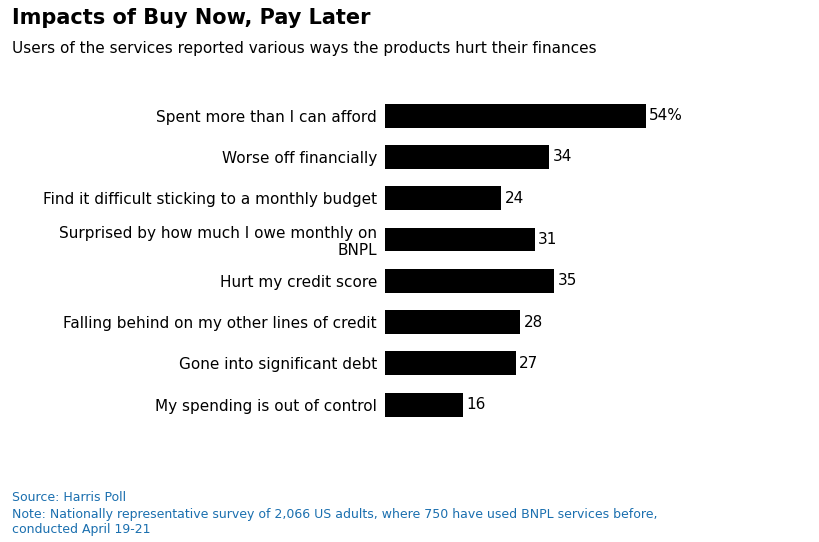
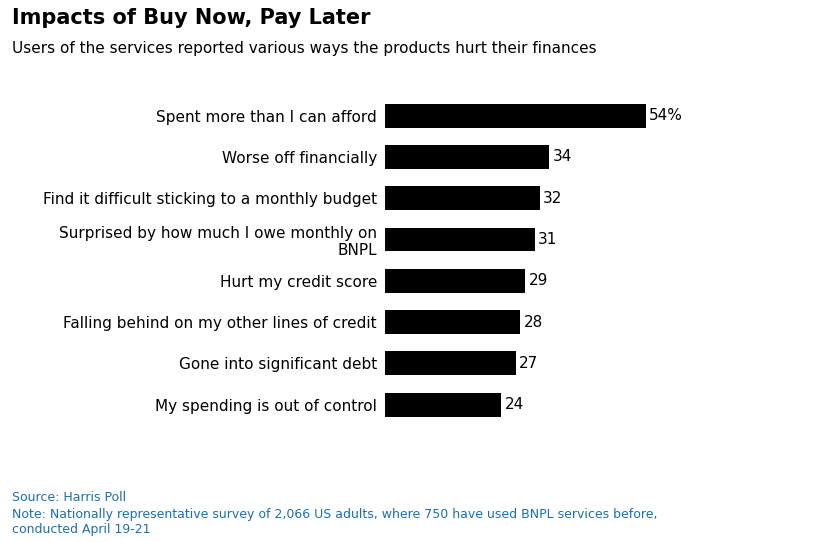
Find it difficult sticking to a monthly budget: 24 -> 32
Hurt my credit score: 35 -> 29
My spending is out of control: 16 -> 24
